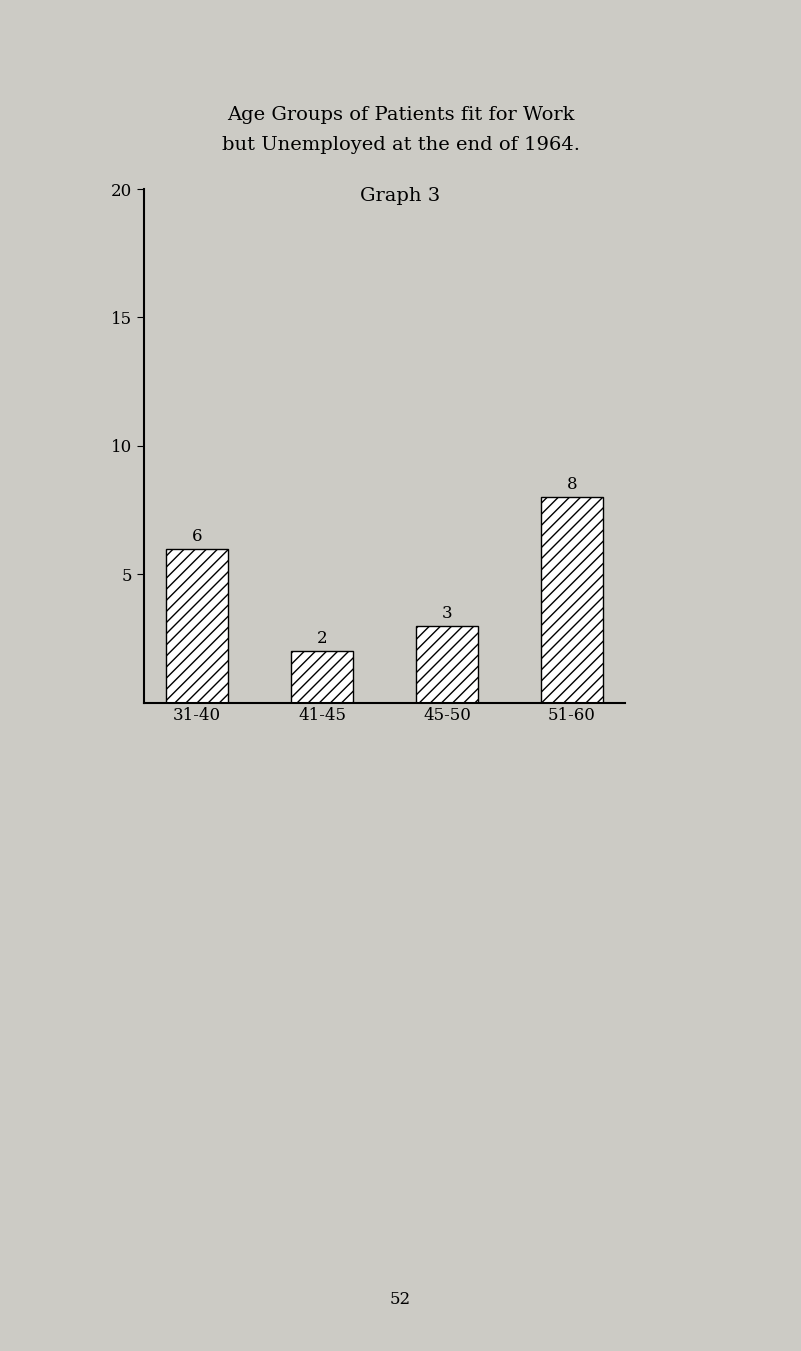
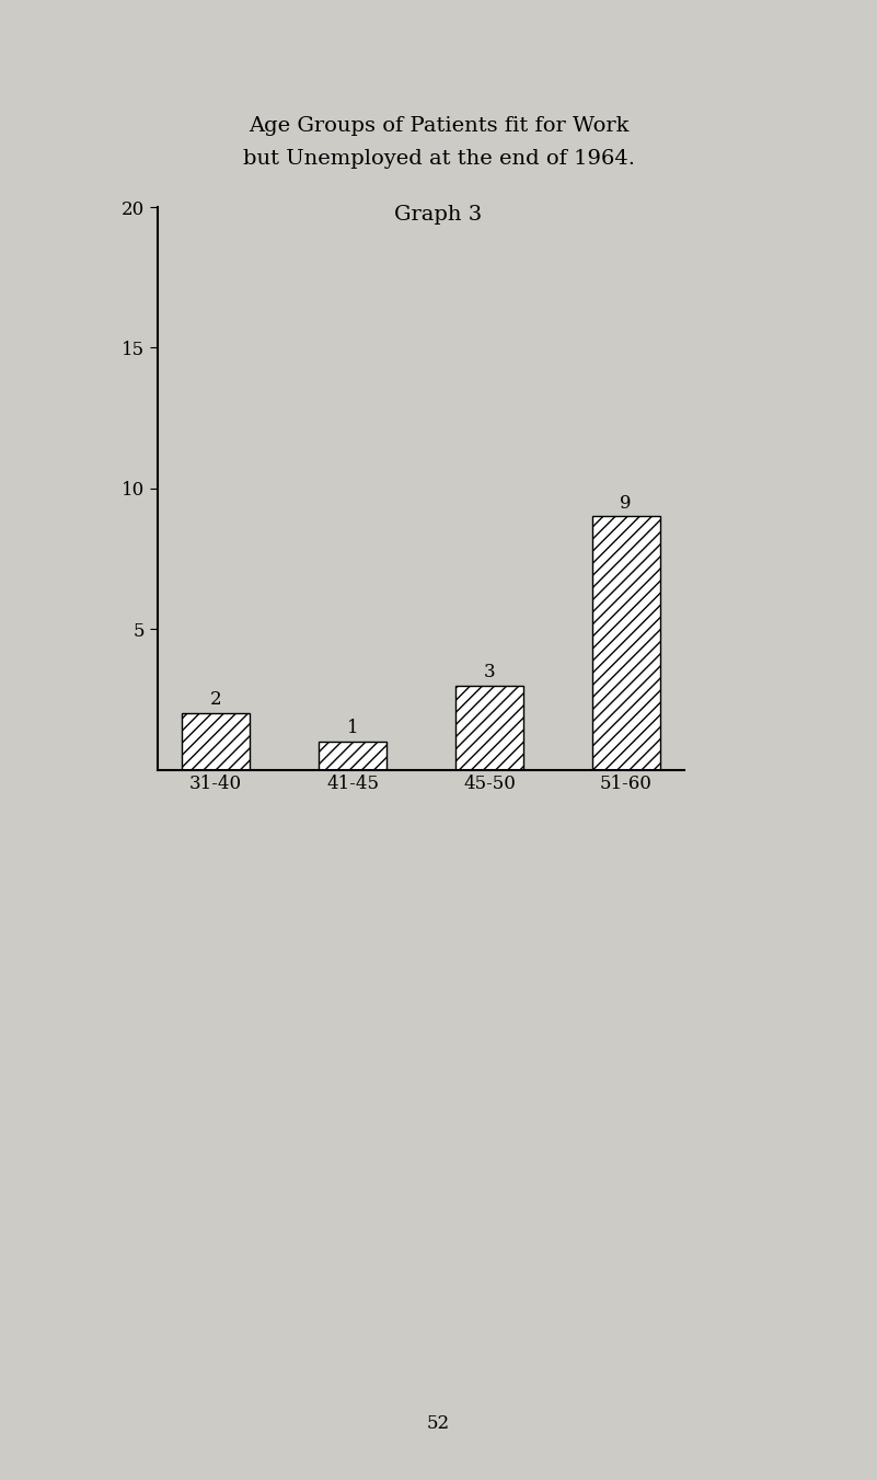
31-40: 6 -> 2
41-45: 2 -> 1
51-60: 8 -> 9
